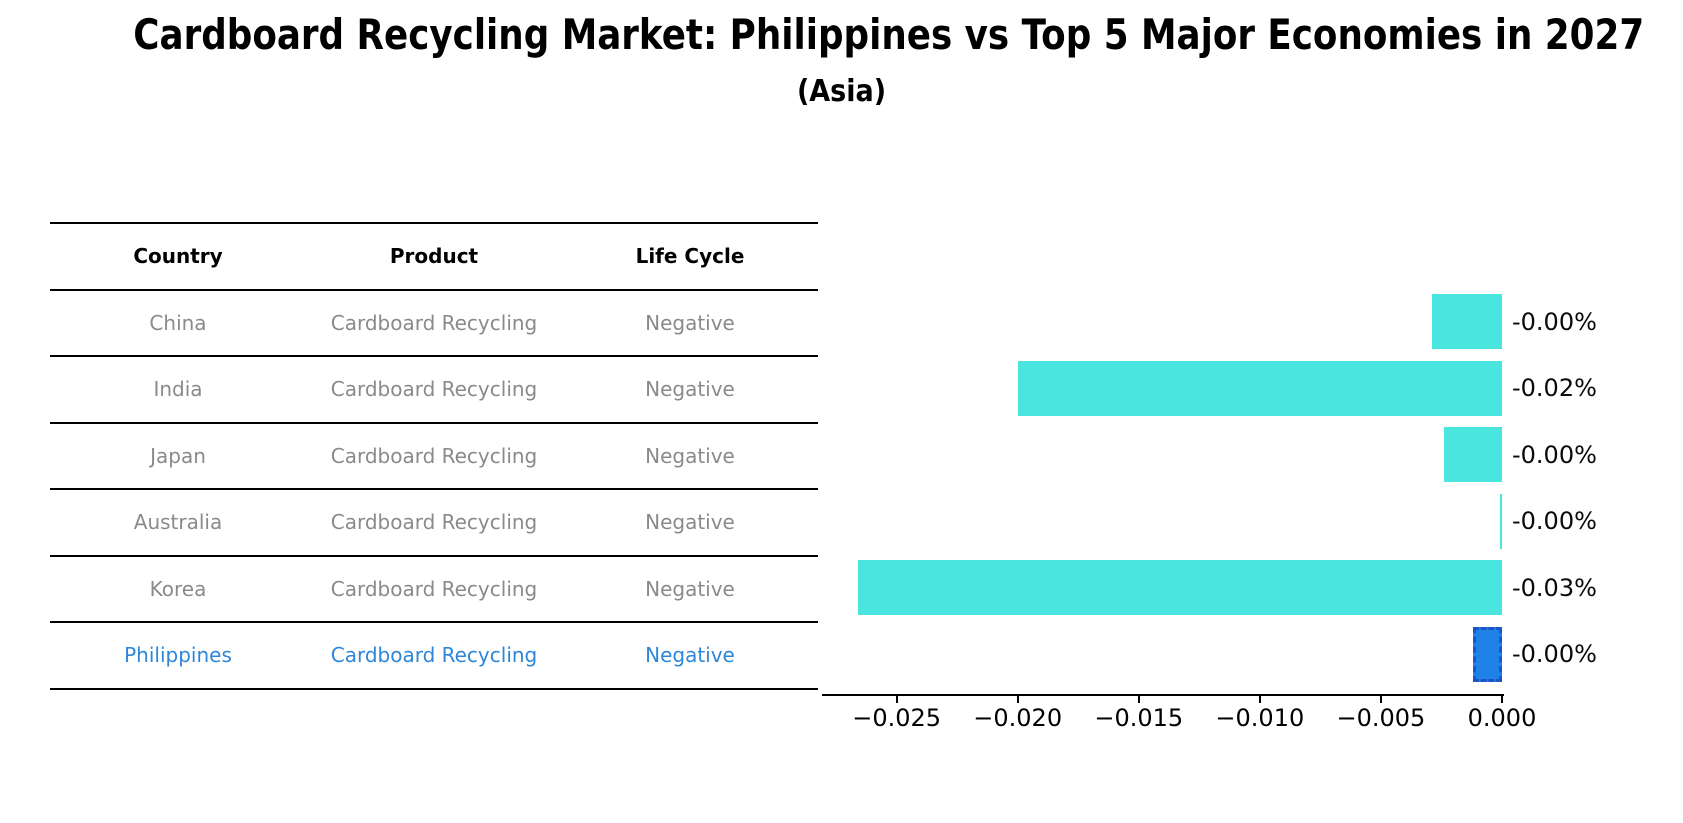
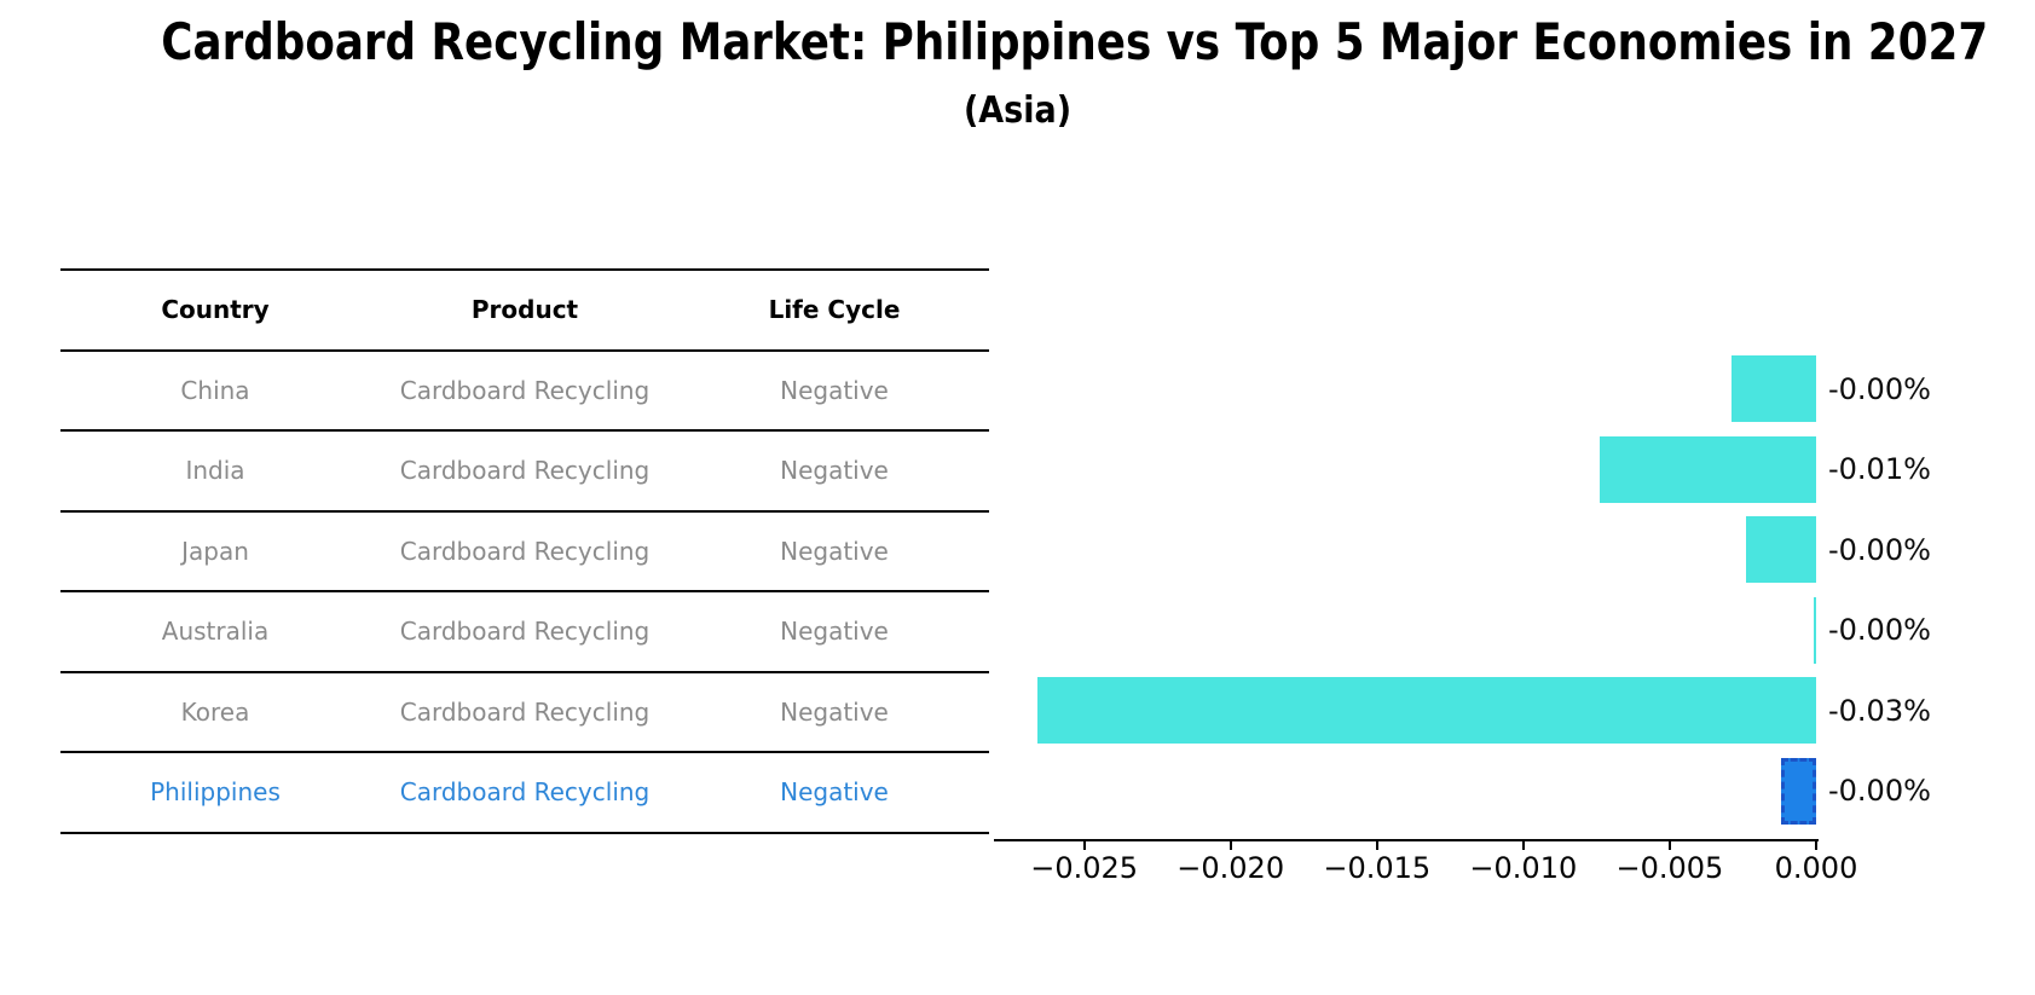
India: -0.02% -> -0.01%
